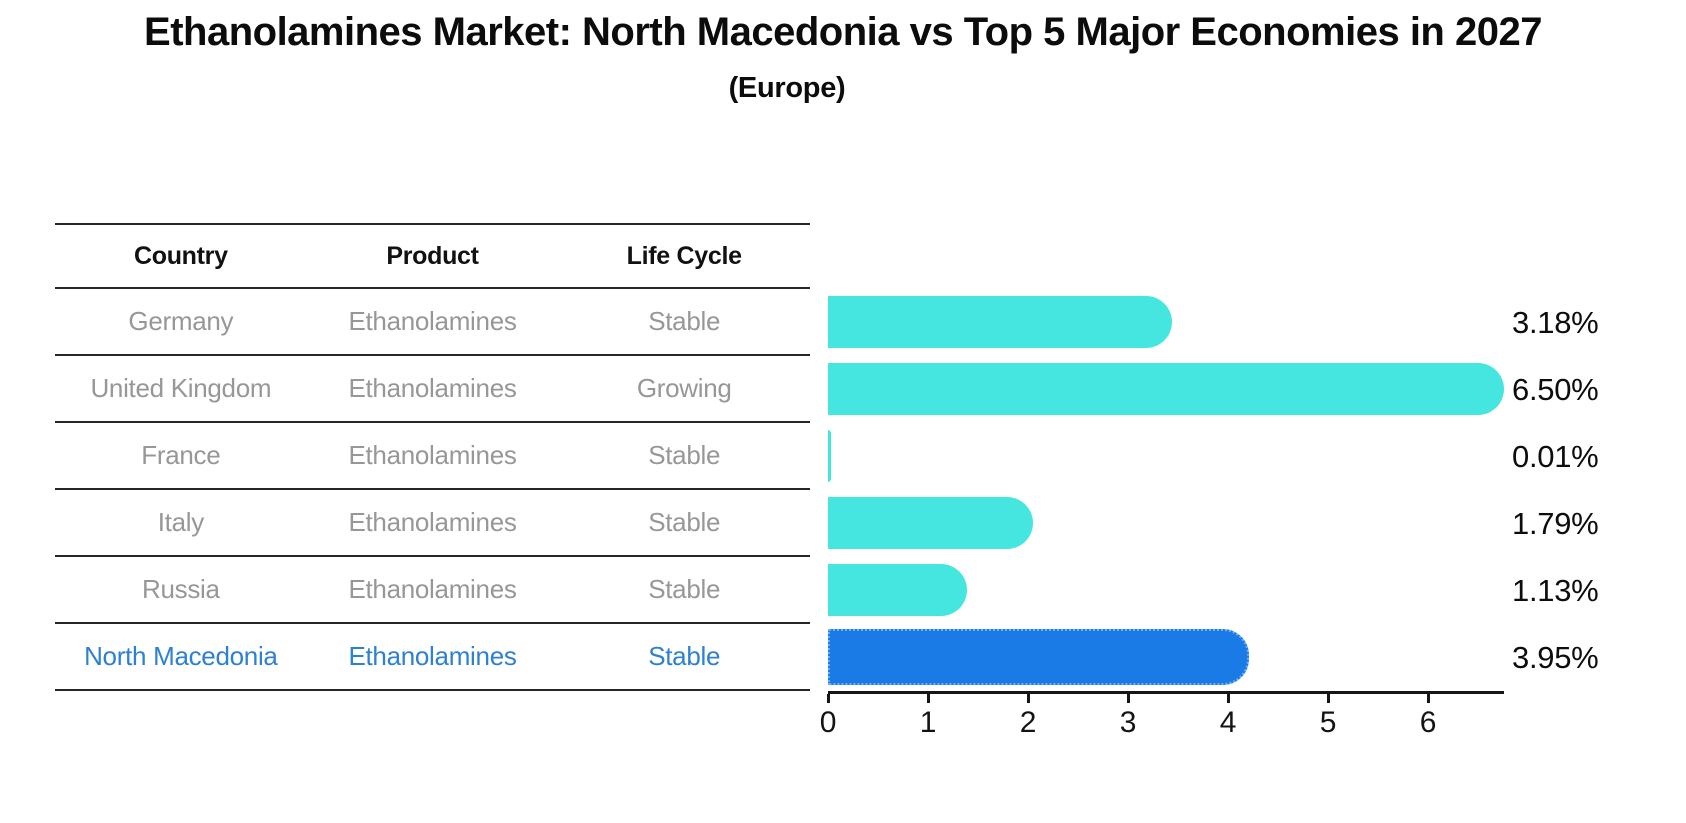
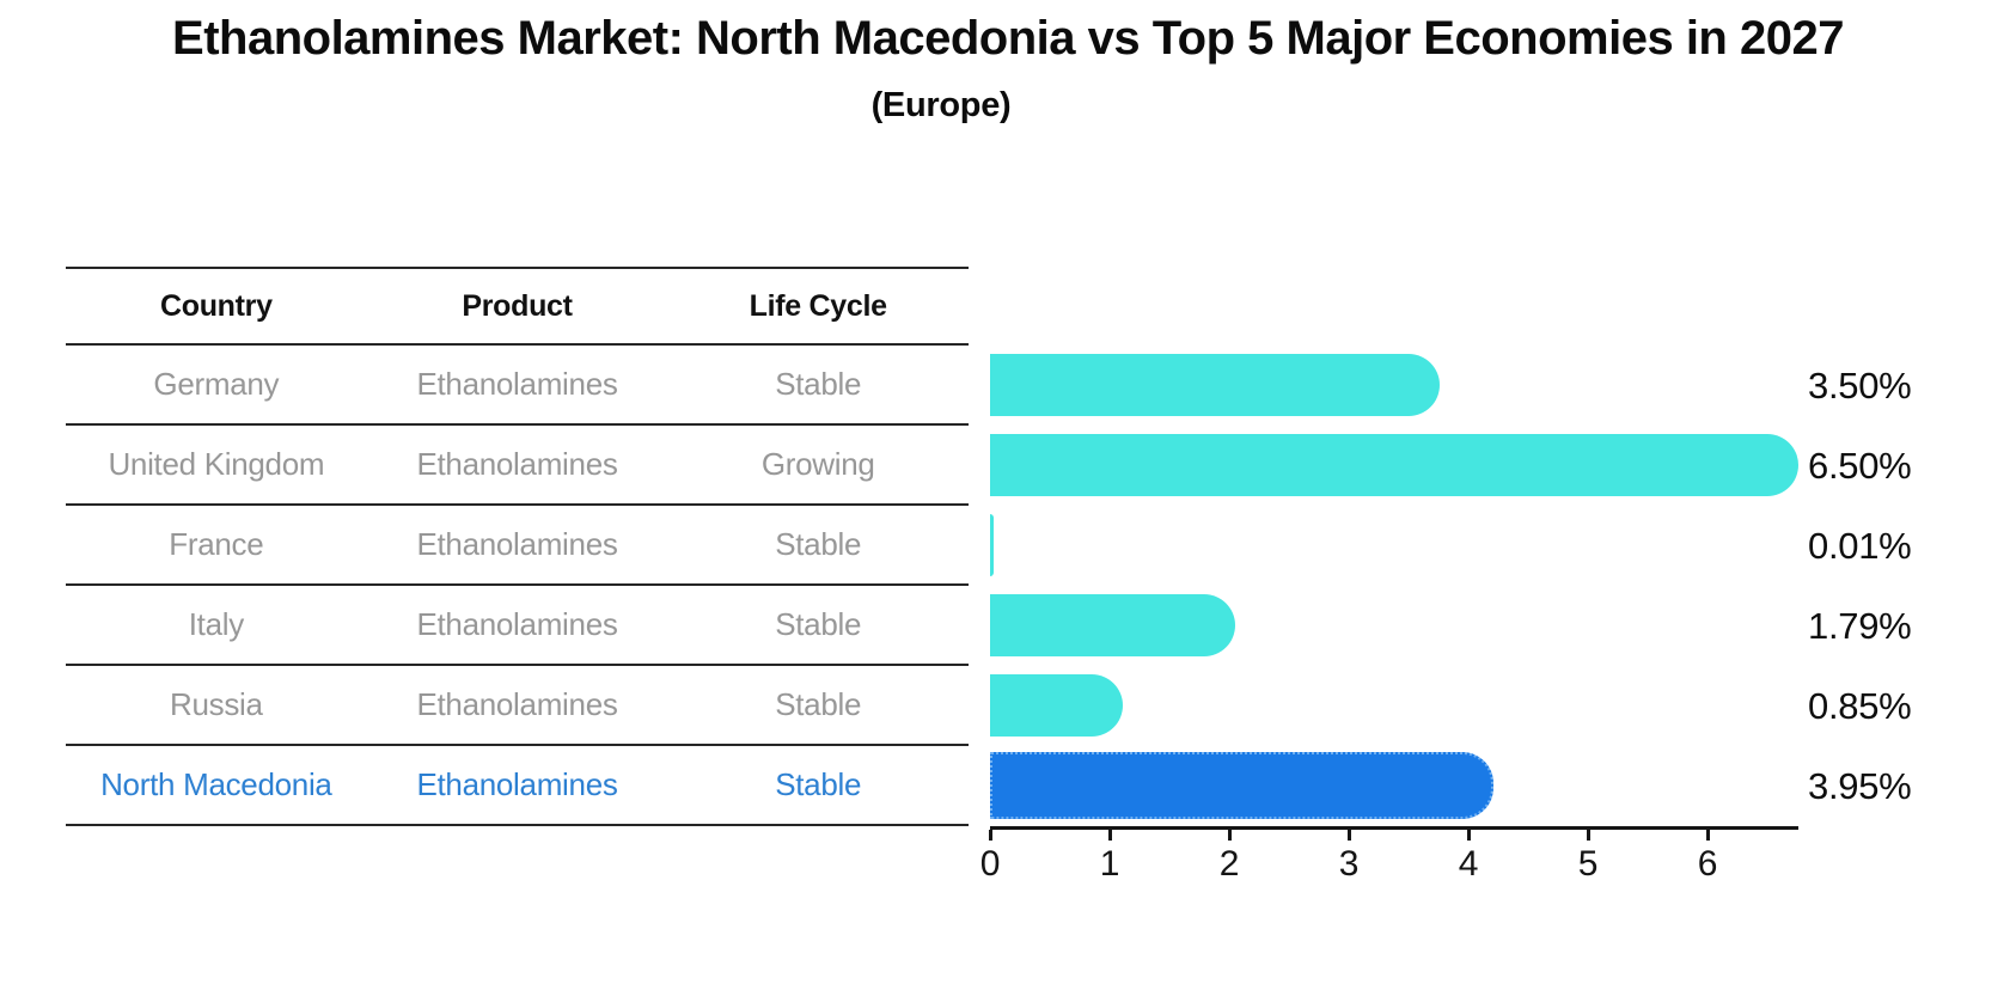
Germany: 3.18% -> 3.50%
Russia: 1.13% -> 0.85%
